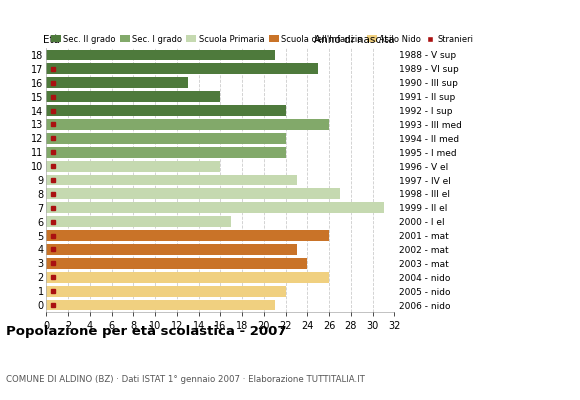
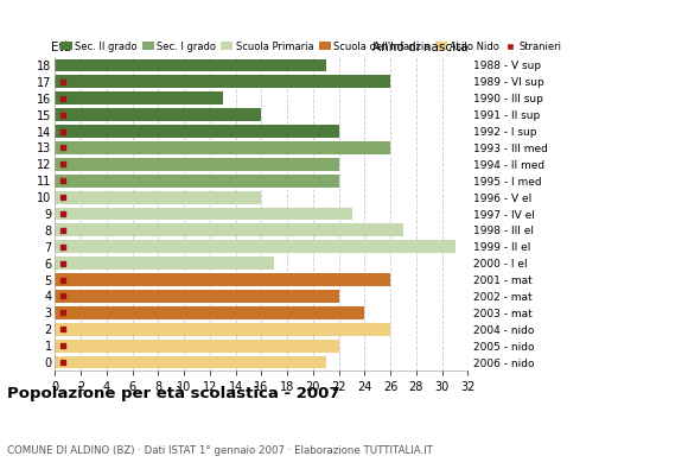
17: 25 -> 26
4: 23 -> 22
